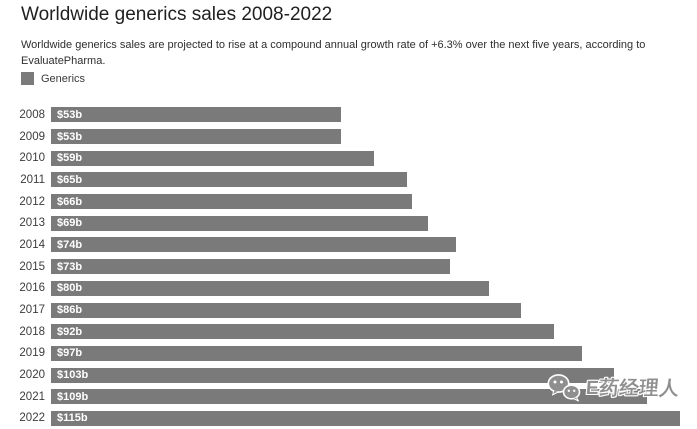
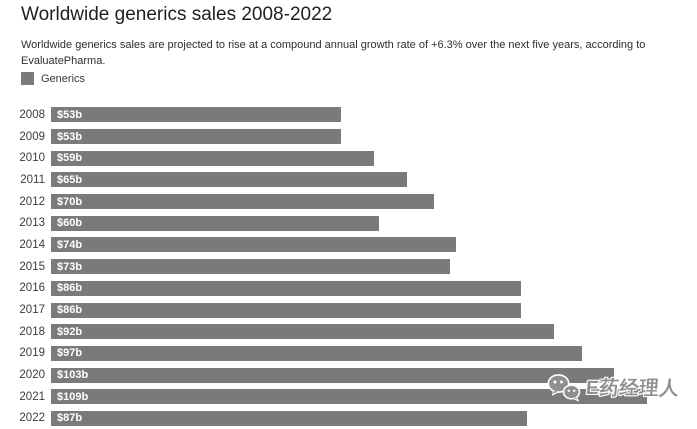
2012: $66b -> $70b
2013: $69b -> $60b
2016: $80b -> $86b
2022: $115b -> $87b
